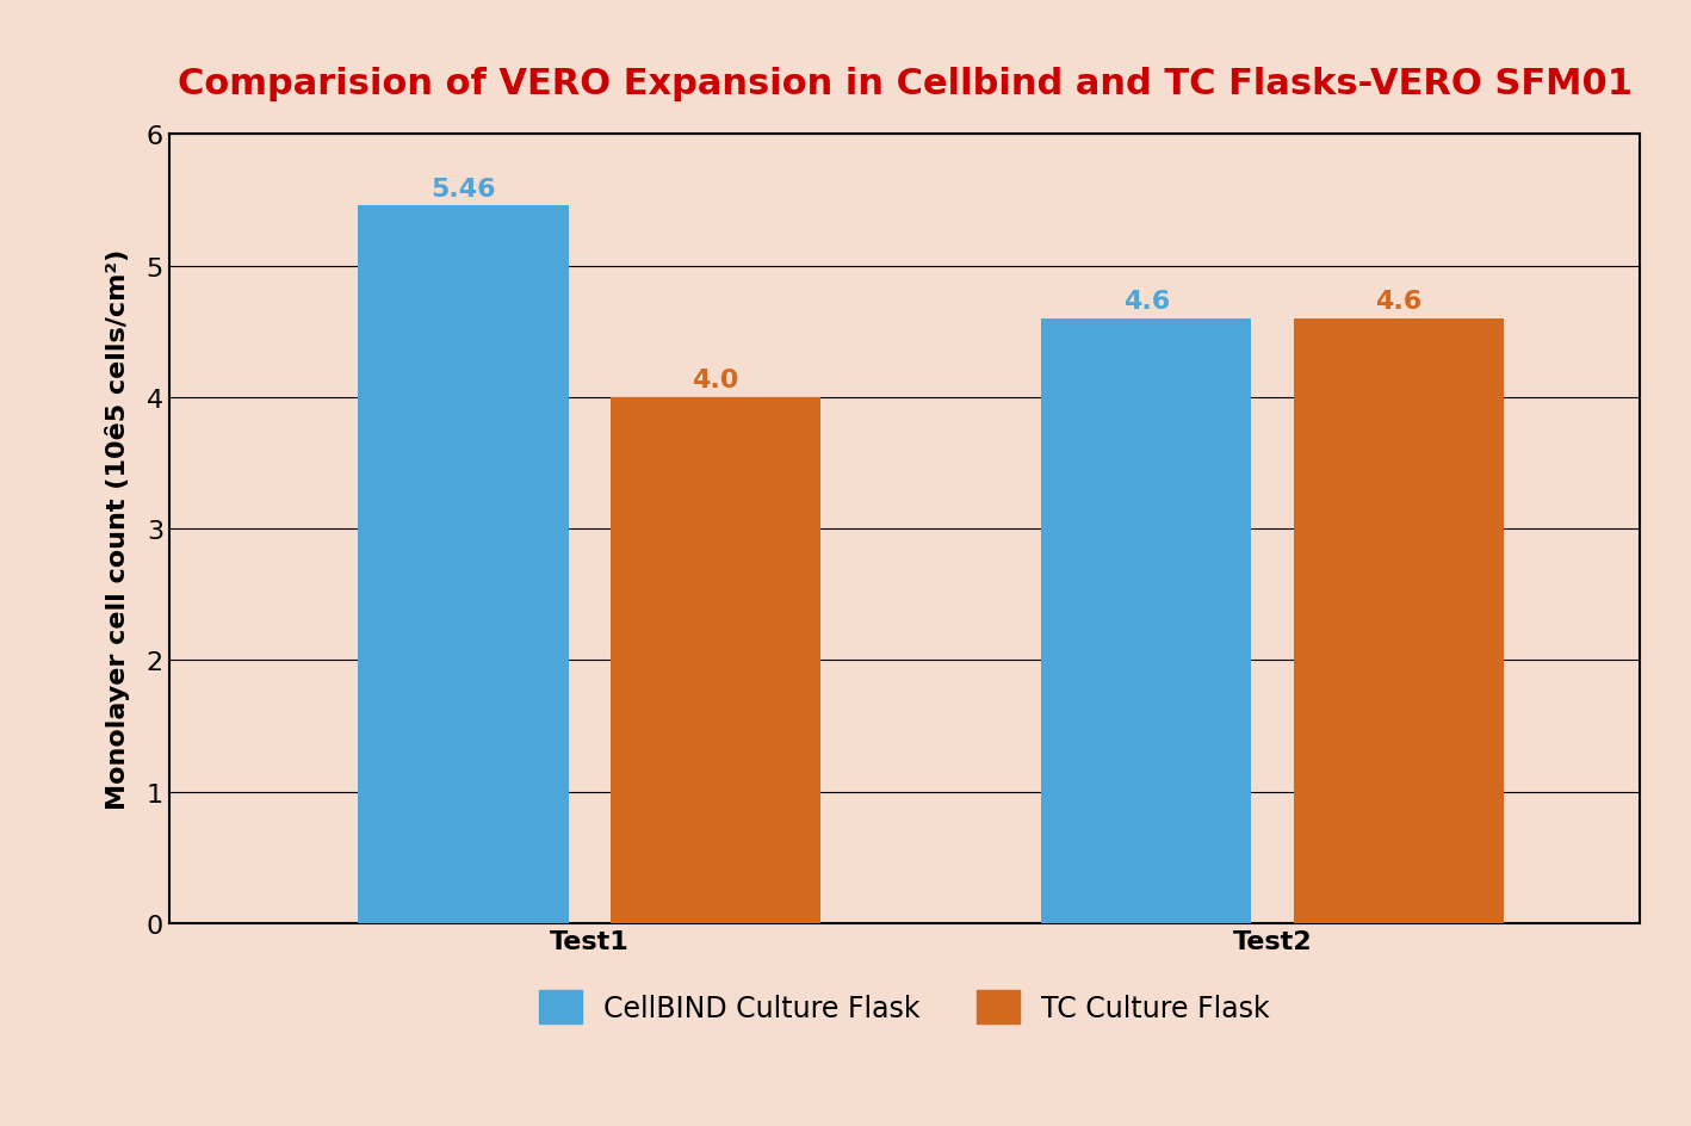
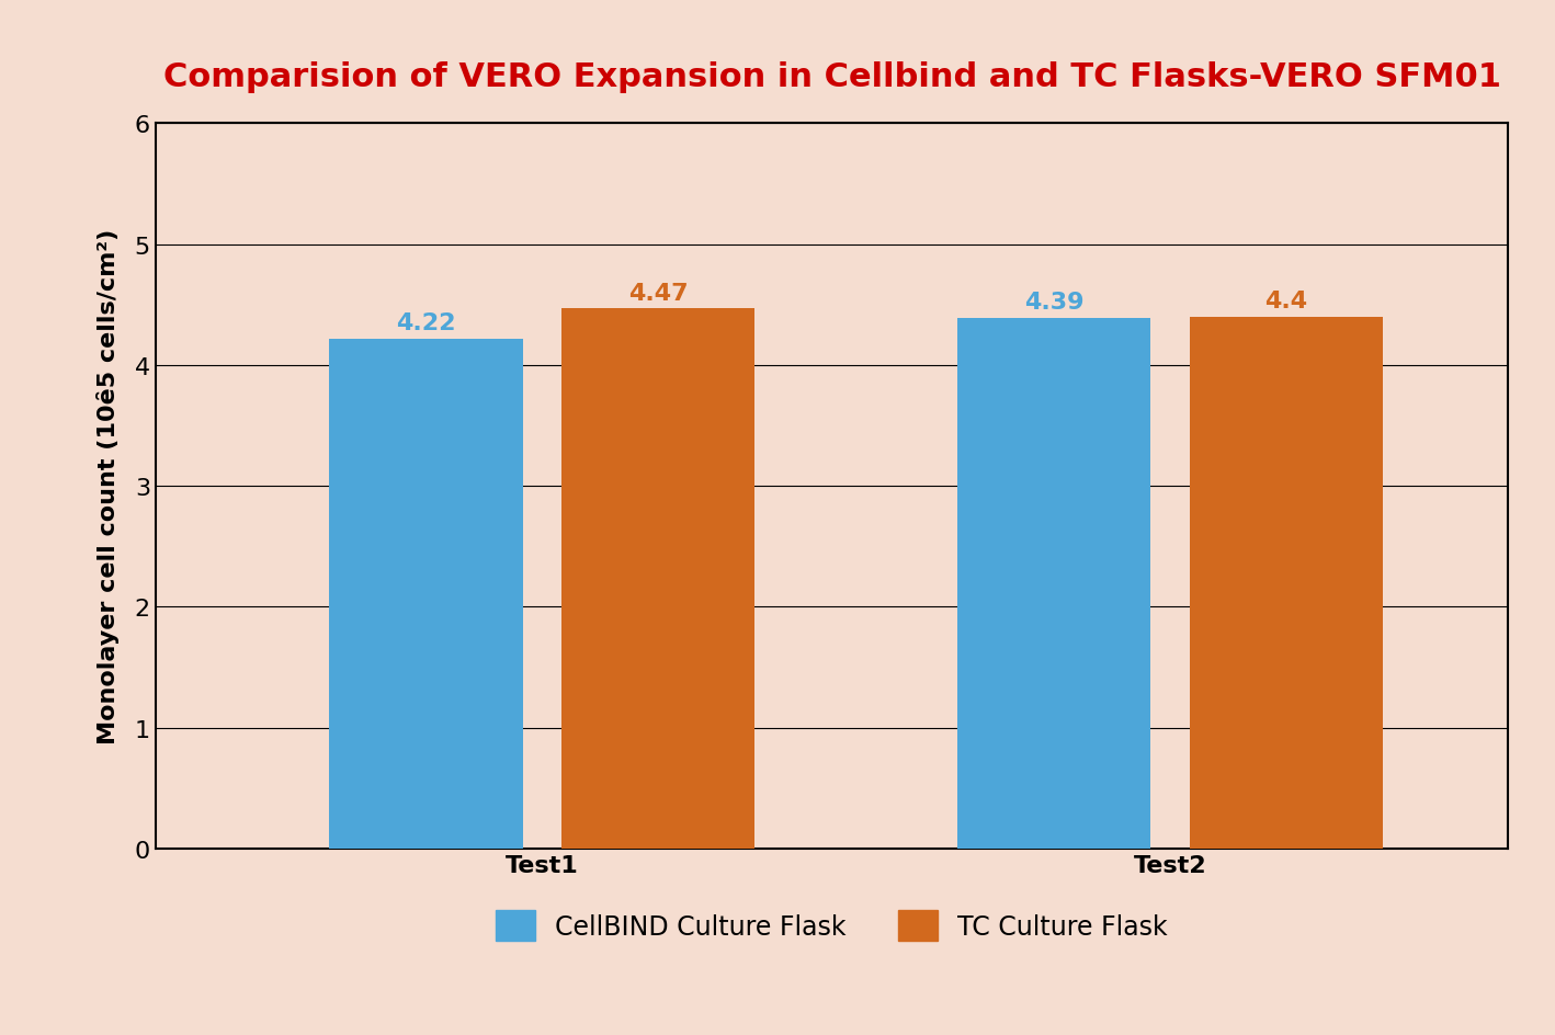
CellBIND Culture Flask/Test1: 5.46 -> 4.22
TC Culture Flask/Test1: 4.0 -> 4.47
CellBIND Culture Flask/Test2: 4.6 -> 4.4
TC Culture Flask/Test2: 4.6 -> 4.4
